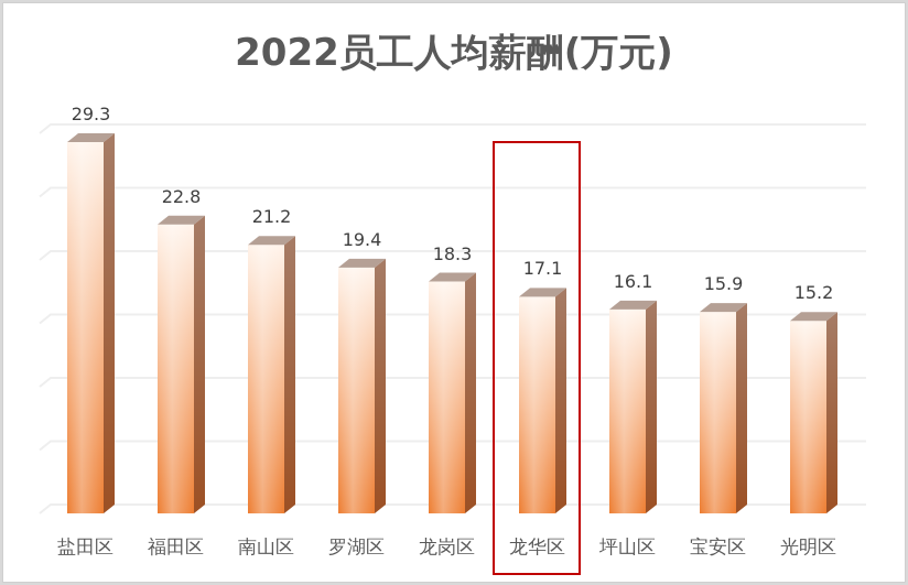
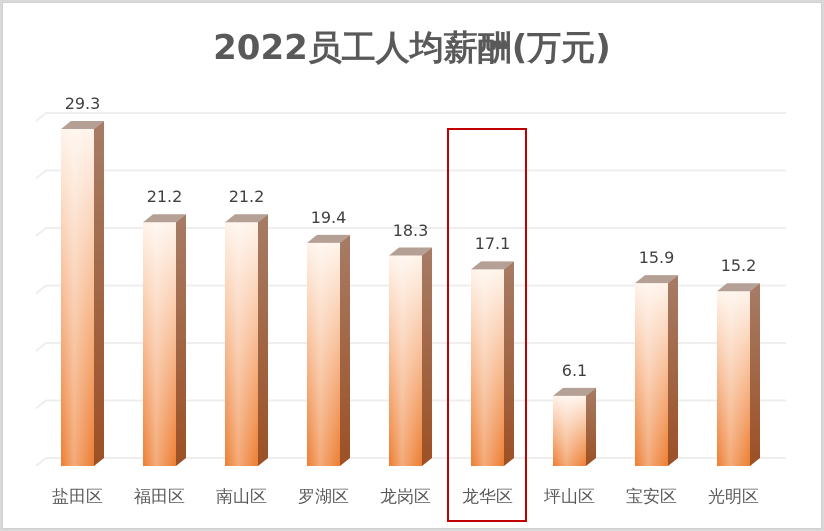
福田区: 22.8 -> 21.2
坪山区: 16.1 -> 6.1
